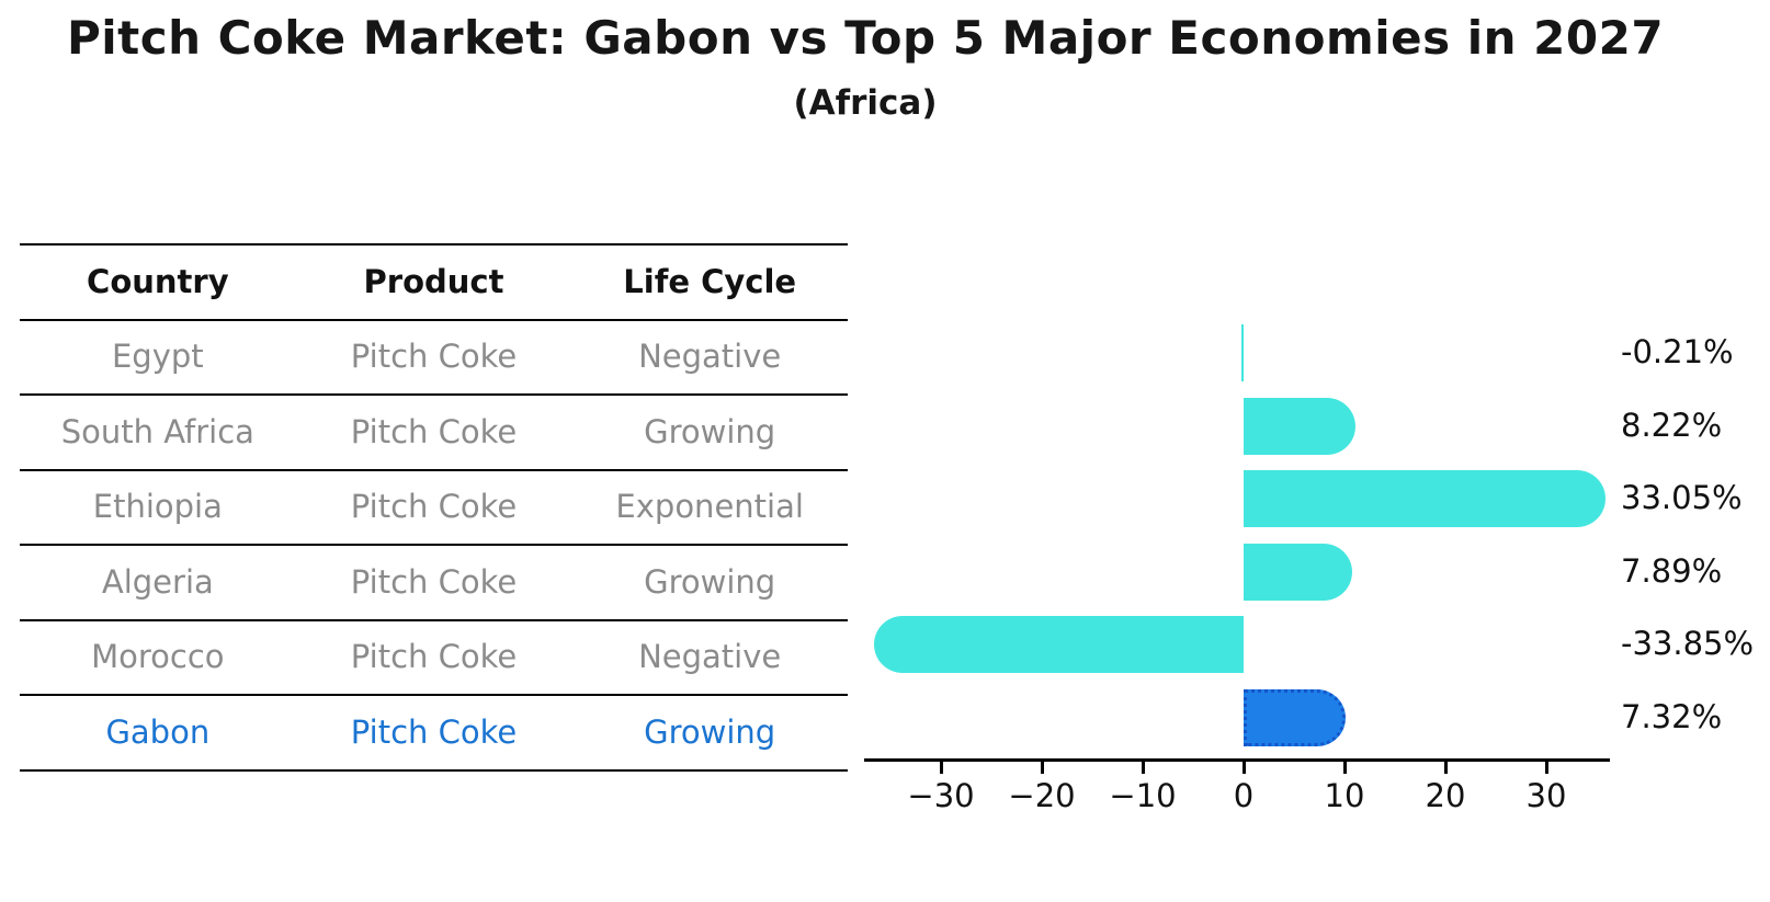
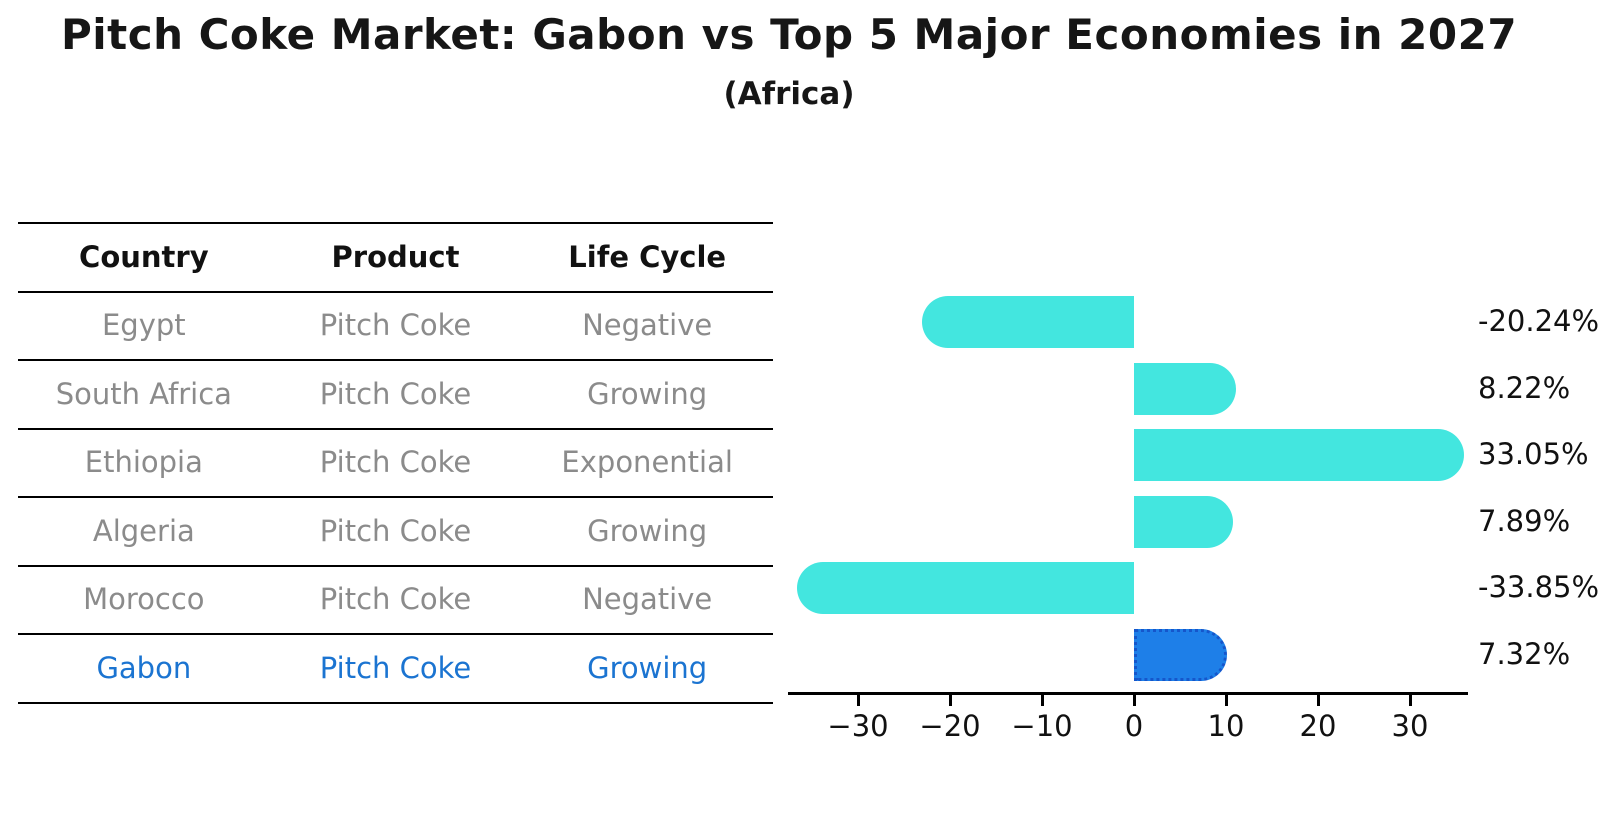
Egypt: -0.21% -> -20.24%
